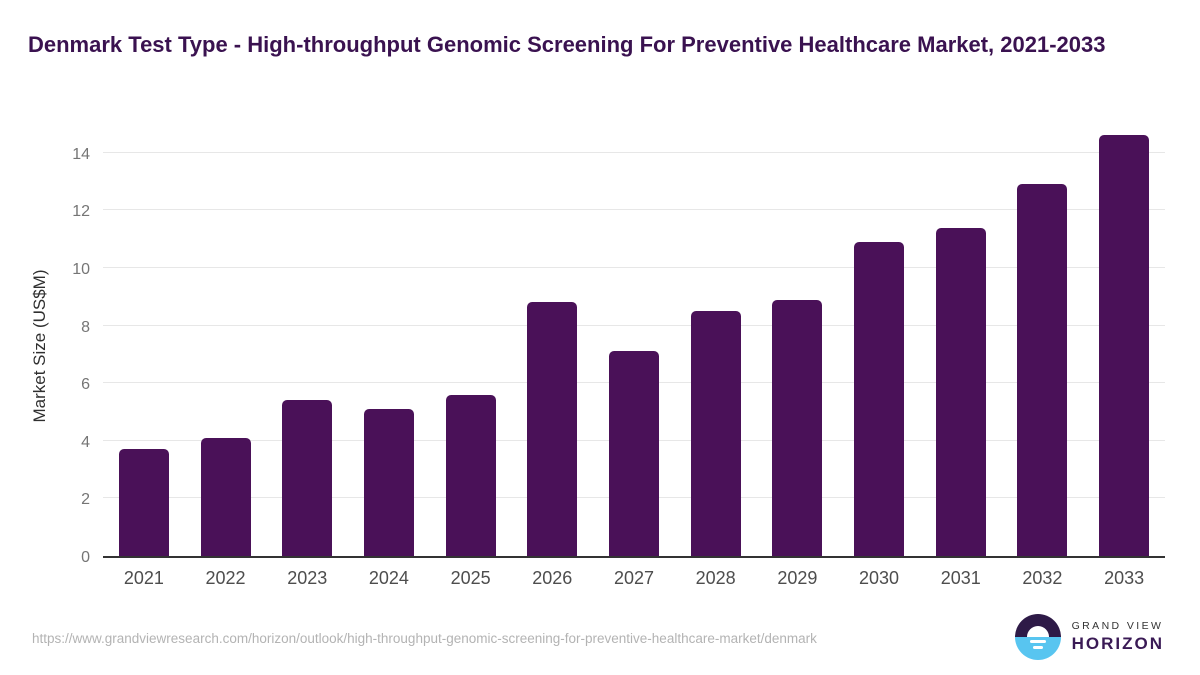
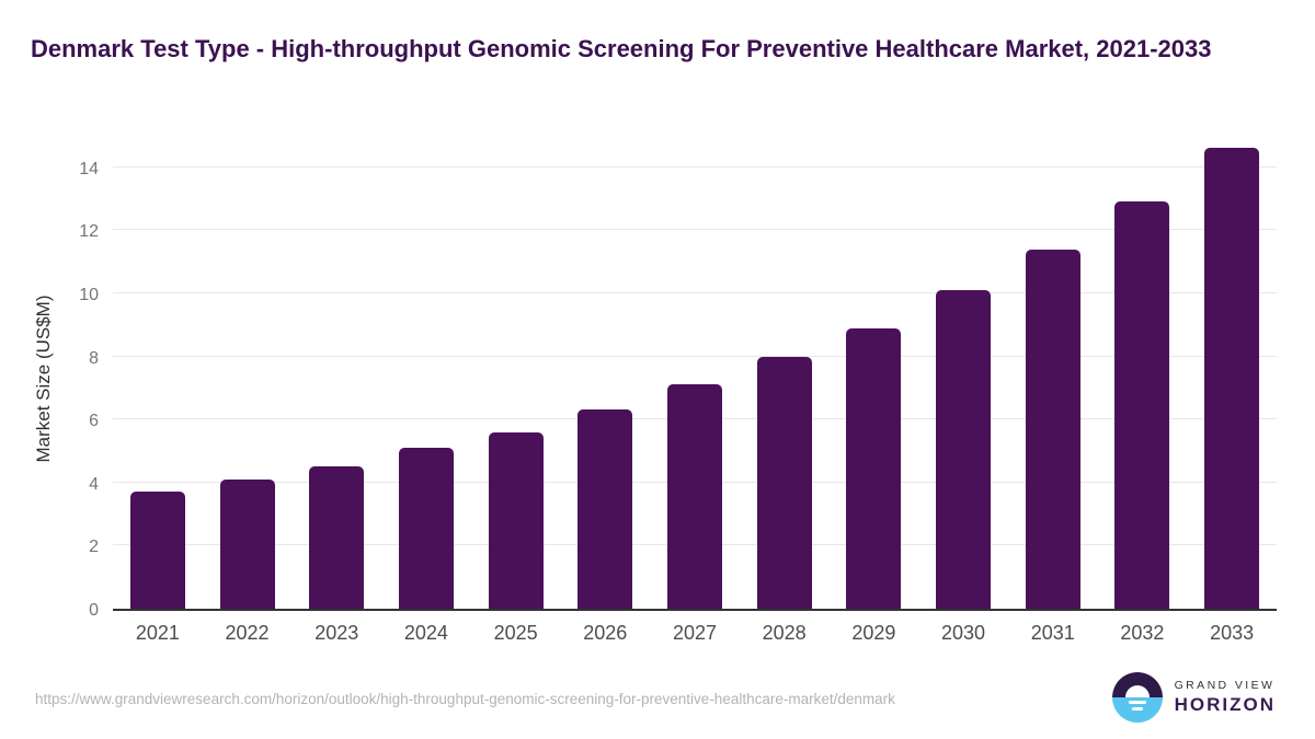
2023: 5.4 -> 4.5
2026: 8.8 -> 6.3
2028: 8.5 -> 8.0
2030: 10.9 -> 10.1
